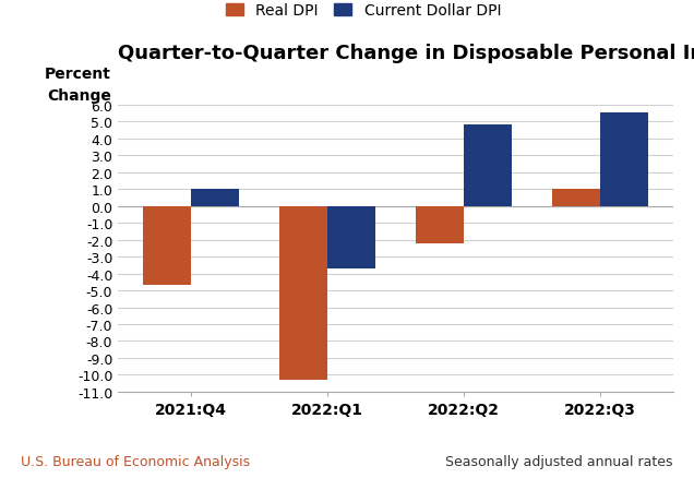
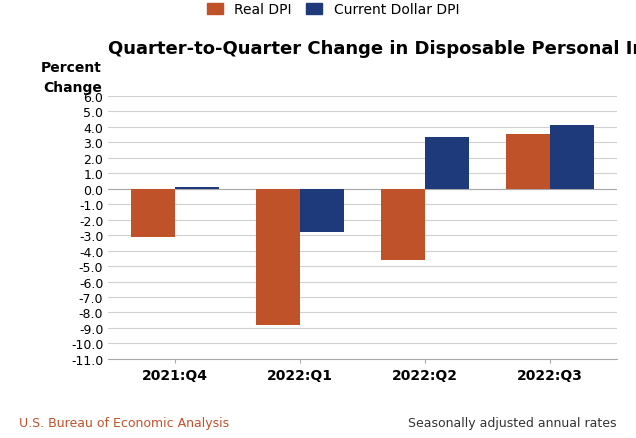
Real DPI/2021:Q4: -4.7 -> -3.1
Current Dollar DPI/2021:Q4: 1.0 -> 0.1
Real DPI/2022:Q1: -10.3 -> -8.8
Current Dollar DPI/2022:Q1: -3.7 -> -2.8
Real DPI/2022:Q2: -2.2 -> -4.6
Current Dollar DPI/2022:Q2: 4.8 -> 3.3
Real DPI/2022:Q3: 1.0 -> 3.5
Current Dollar DPI/2022:Q3: 5.5 -> 4.1
